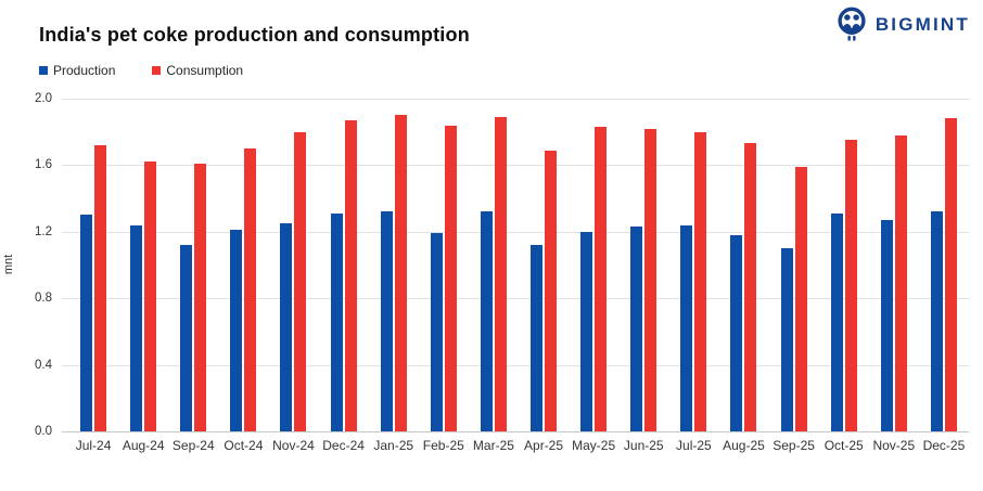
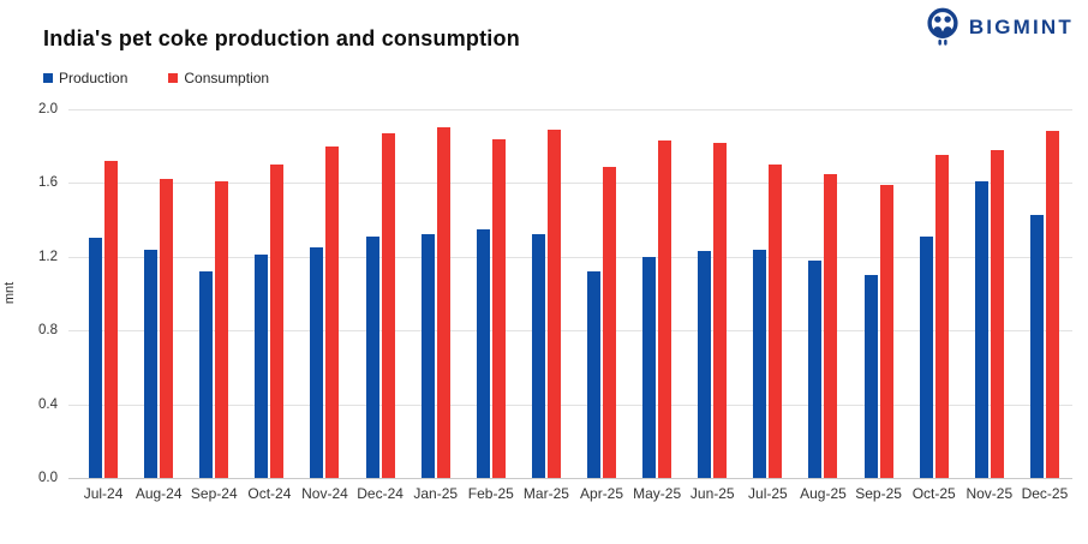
Production/Feb-25: 1.19 -> 1.35
Consumption/Jul-25: 1.80 -> 1.70
Consumption/Aug-25: 1.73 -> 1.65
Production/Nov-25: 1.27 -> 1.61
Production/Dec-25: 1.32 -> 1.43
